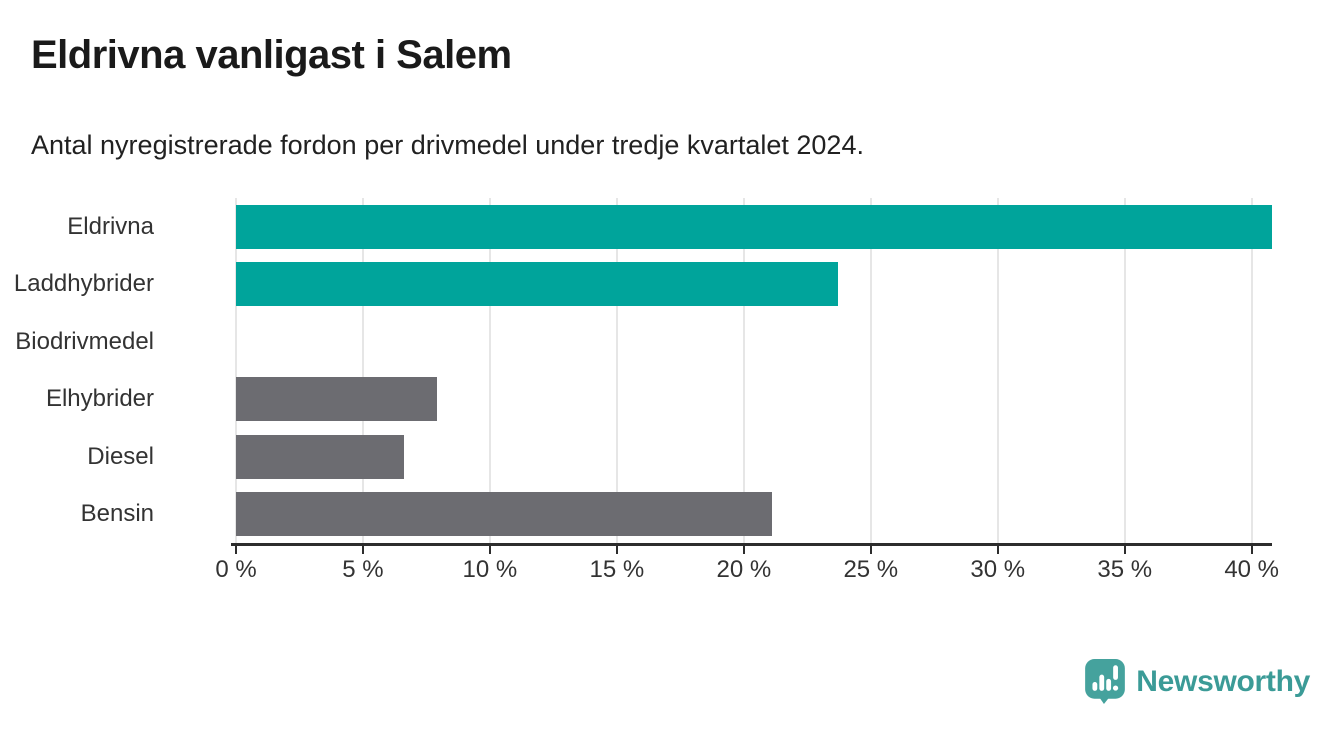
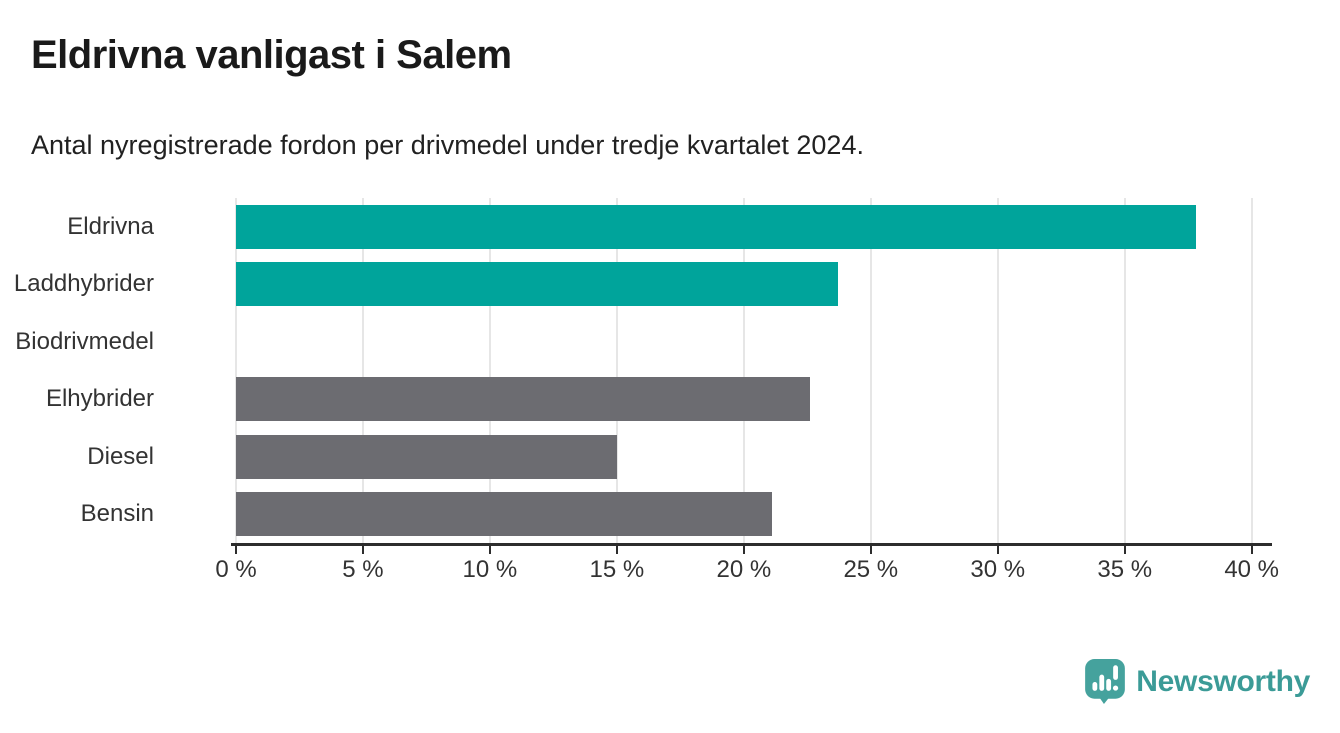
Eldrivna: 40.8% -> 37.8%
Elhybrider: 7.9% -> 22.6%
Diesel: 6.6% -> 15.0%
